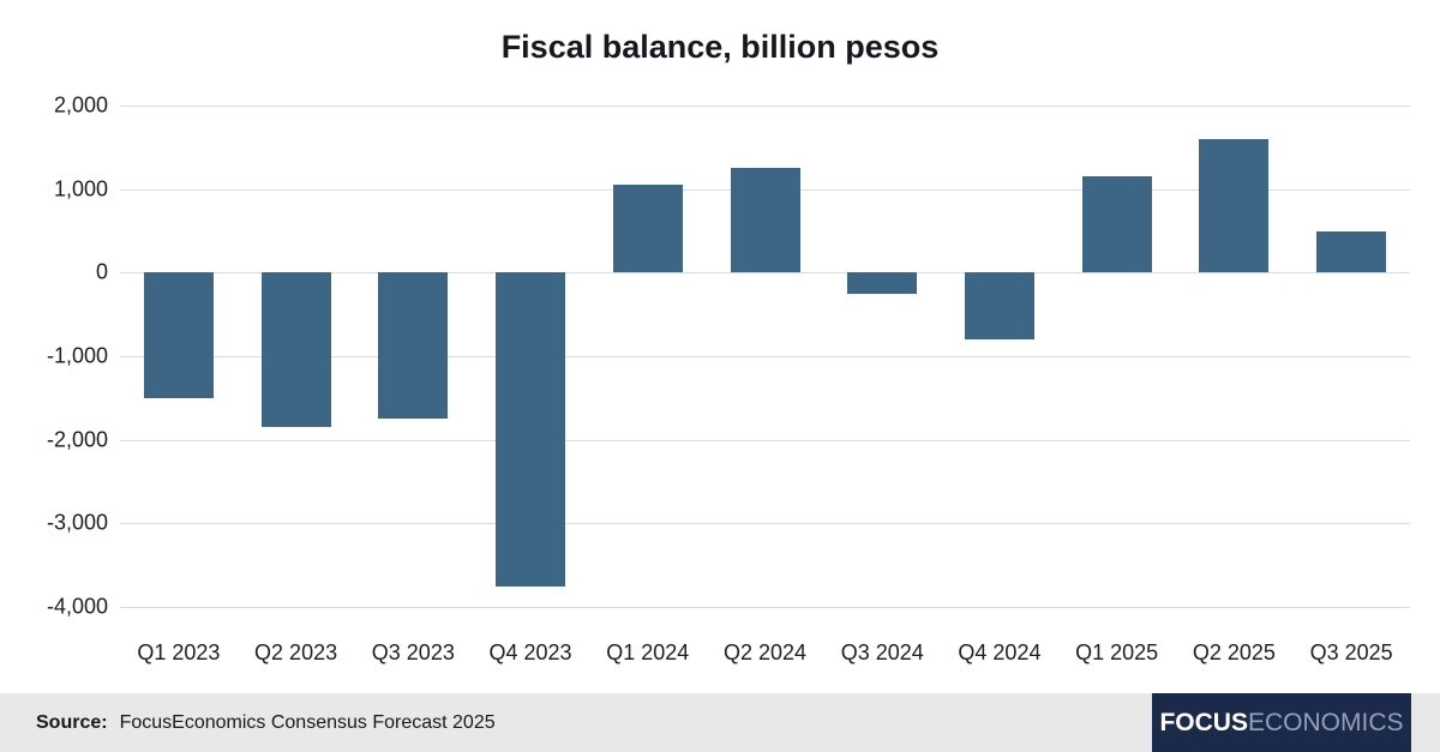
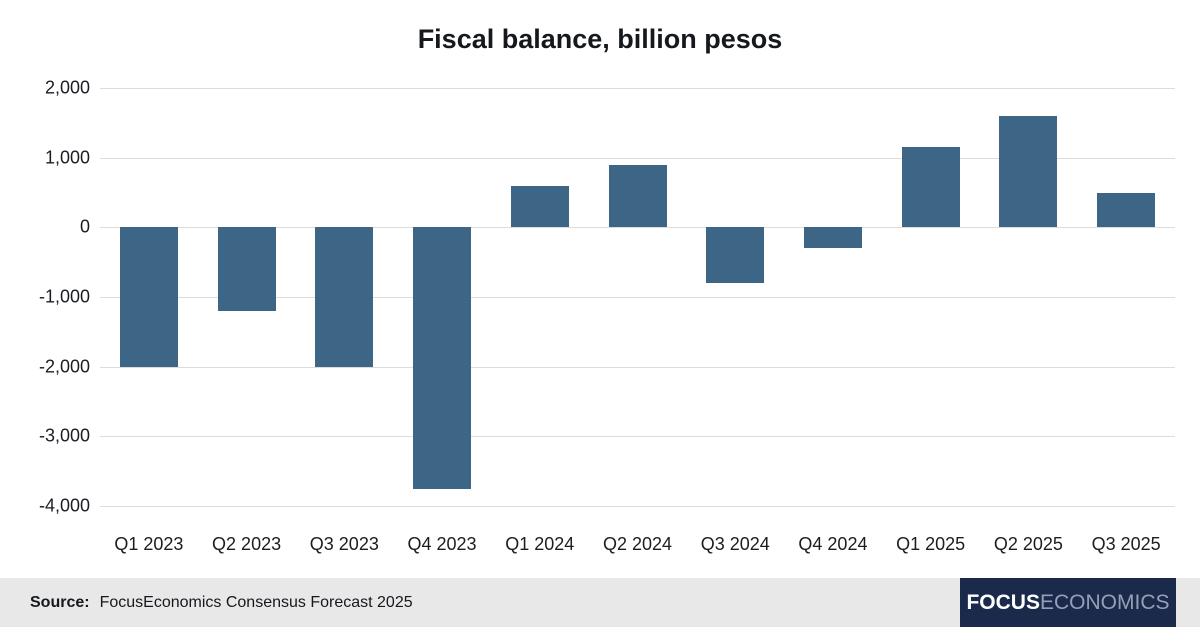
Q1 2023: -1500 -> -2000
Q2 2023: -1800 -> -1200
Q3 2023: -1800 -> -2000
Q1 2024: 1000 -> 600
Q2 2024: 1200 -> 900
Q3 2024: -200 -> -800
Q4 2024: -800 -> -300
